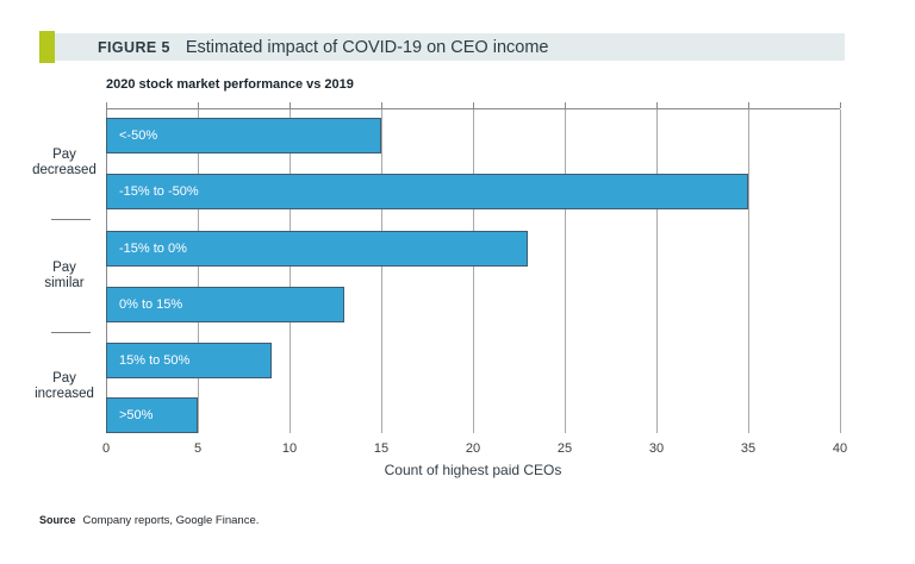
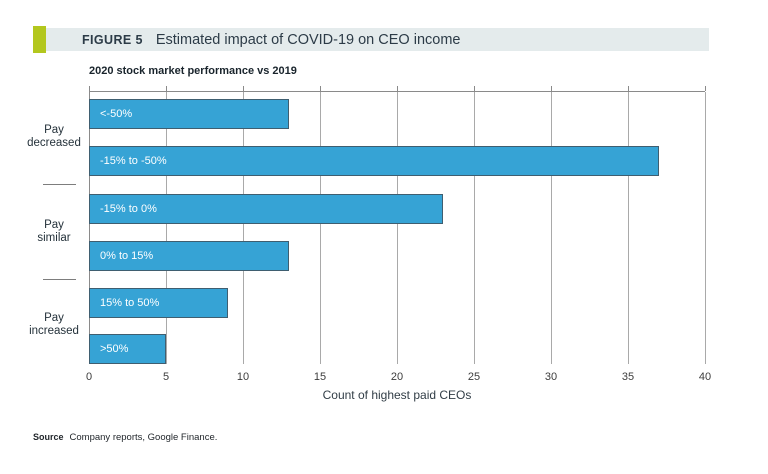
<-50%: 15 -> 13
-15% to -50%: 35 -> 37
